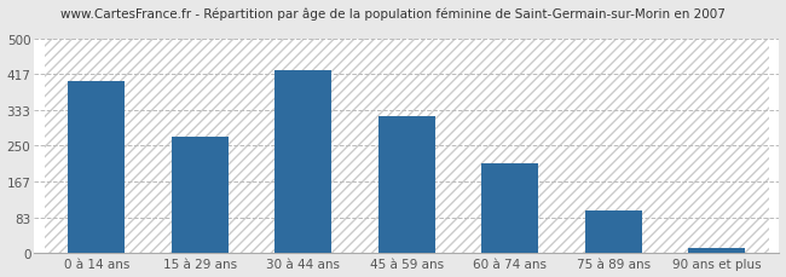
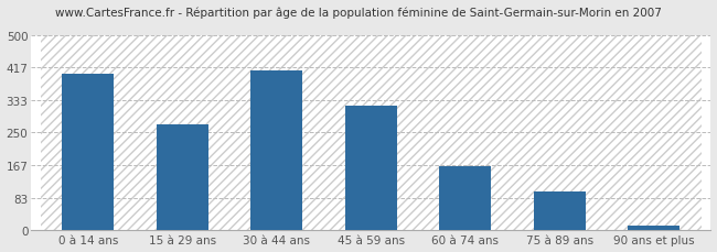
30 à 44 ans: 427 -> 410
60 à 74 ans: 208 -> 165
